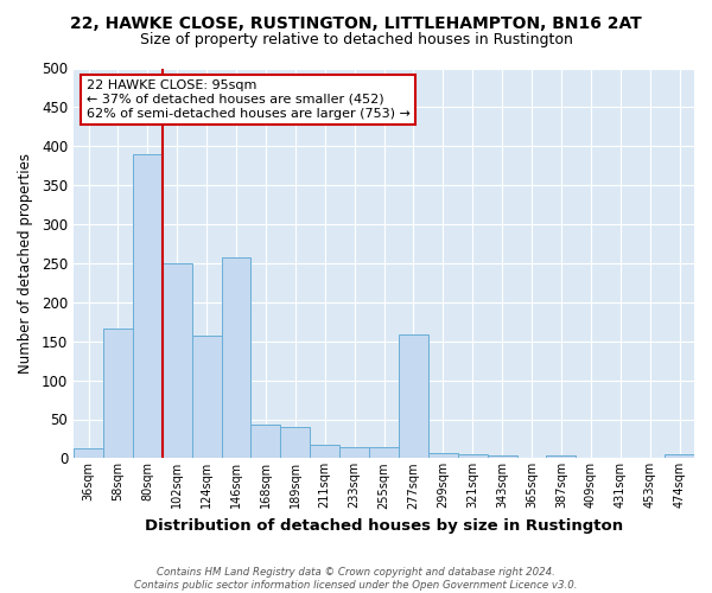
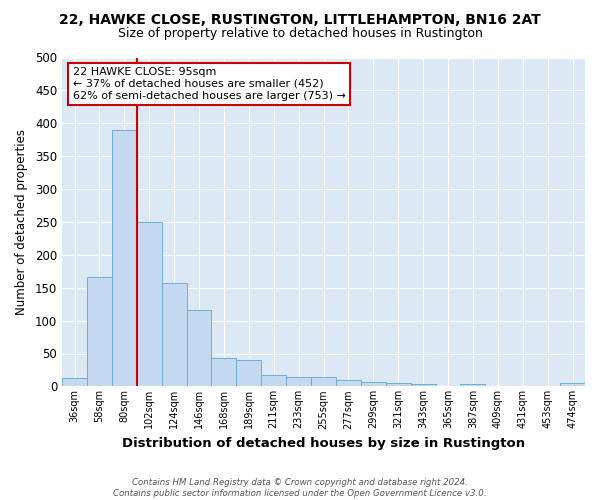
146sqm: 258 -> 116
277sqm: 158 -> 9
